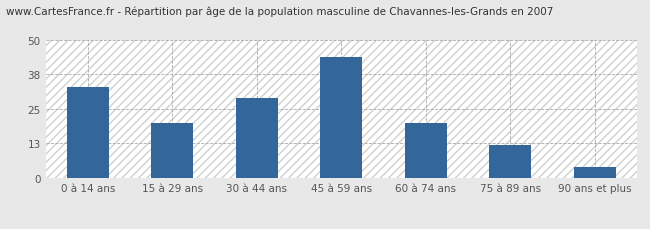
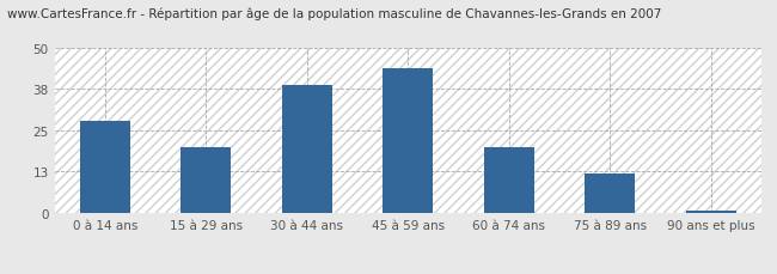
0 à 14 ans: 33 -> 28
30 à 44 ans: 29 -> 39
90 ans et plus: 4 -> 1
